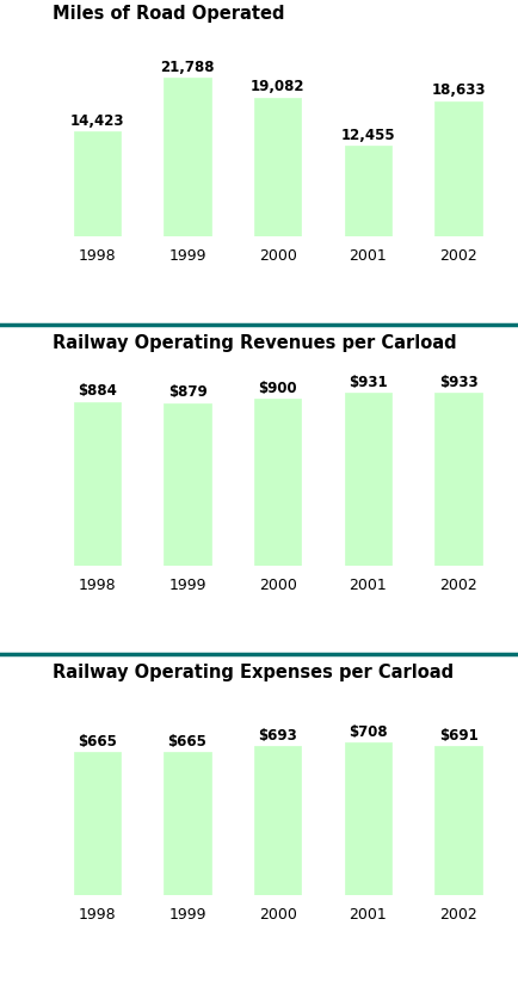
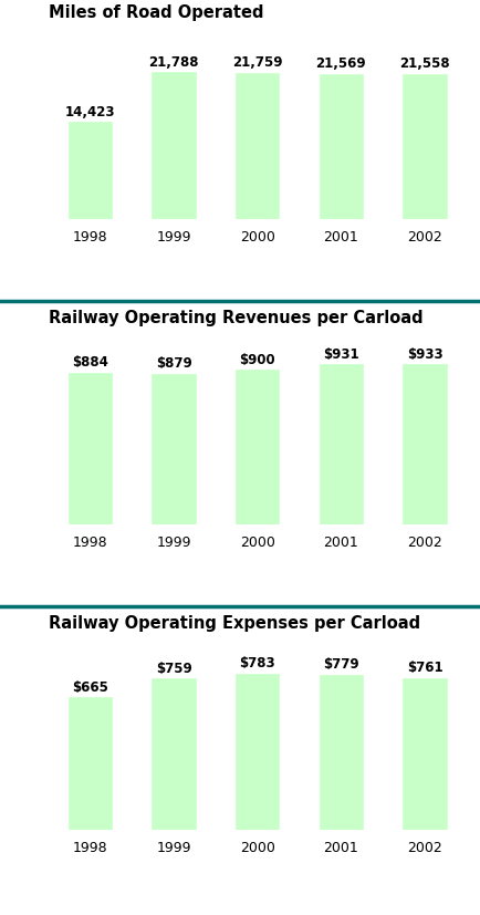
Miles of Road Operated/2000: 19,082 -> 21,759
Miles of Road Operated/2001: 12,455 -> 21,569
Miles of Road Operated/2002: 18,633 -> 21,558
Railway Operating Expenses per Carload/1999: $665 -> $759
Railway Operating Expenses per Carload/2000: $693 -> $783
Railway Operating Expenses per Carload/2001: $708 -> $779
Railway Operating Expenses per Carload/2002: $691 -> $761
